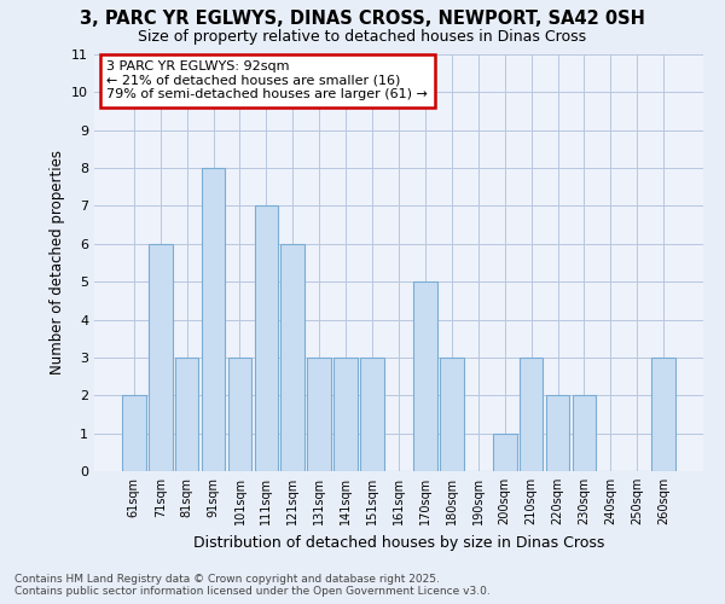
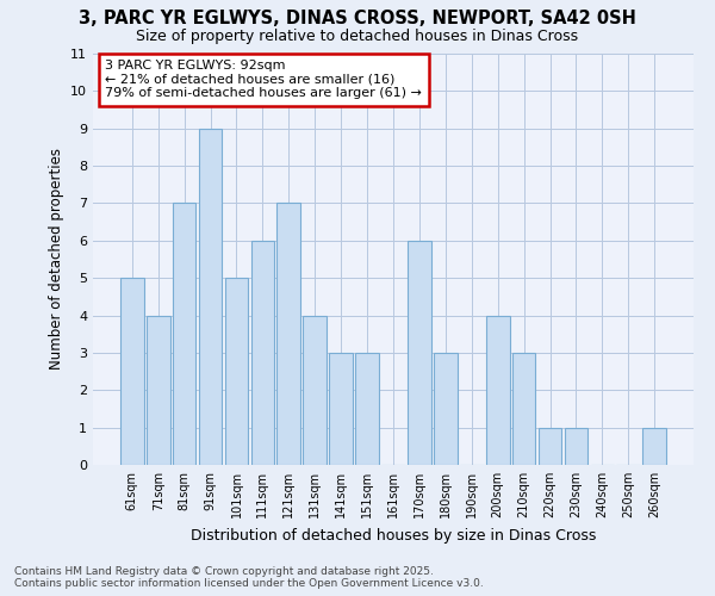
61sqm: 2 -> 5
71sqm: 6 -> 4
81sqm: 3 -> 7
91sqm: 8 -> 9
101sqm: 3 -> 5
111sqm: 7 -> 6
121sqm: 6 -> 7
131sqm: 3 -> 4
170sqm: 5 -> 6
200sqm: 1 -> 4
220sqm: 2 -> 1
230sqm: 2 -> 1
260sqm: 3 -> 1
